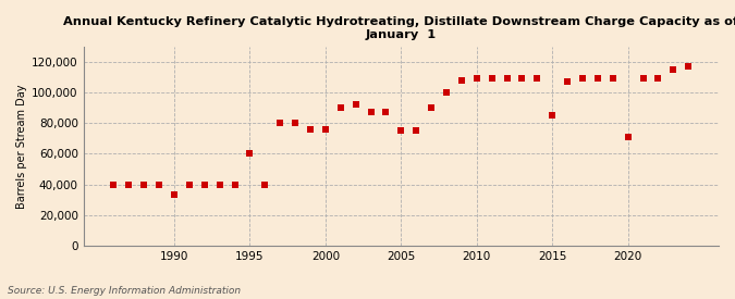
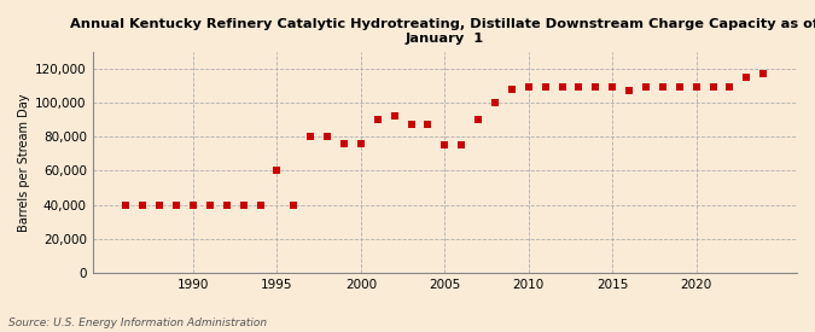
1990: 33,000 -> 40,000
2015: 85,000 -> 109,000
2020: 71,000 -> 109,000
